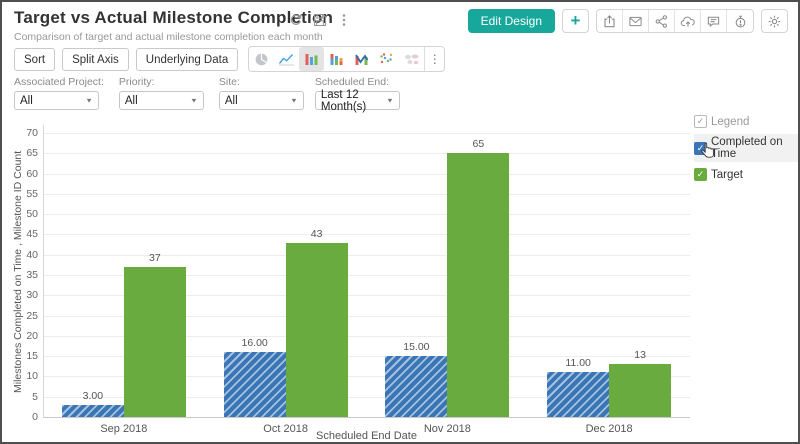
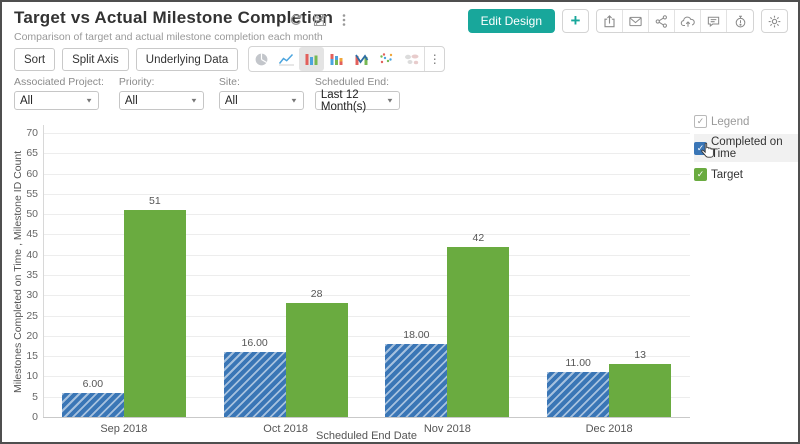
Completed on Time/Sep 2018: 3.00 -> 6.00
Target/Sep 2018: 37 -> 51
Target/Oct 2018: 43 -> 28
Completed on Time/Nov 2018: 15.00 -> 18.00
Target/Nov 2018: 65 -> 42
